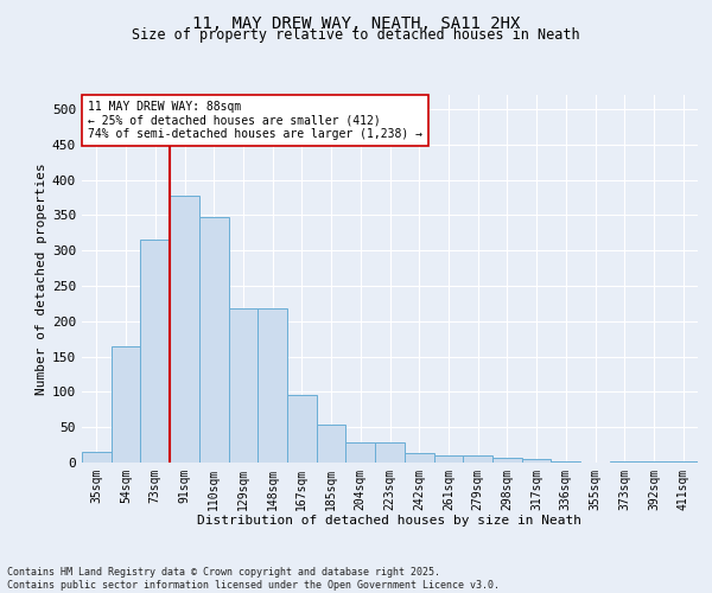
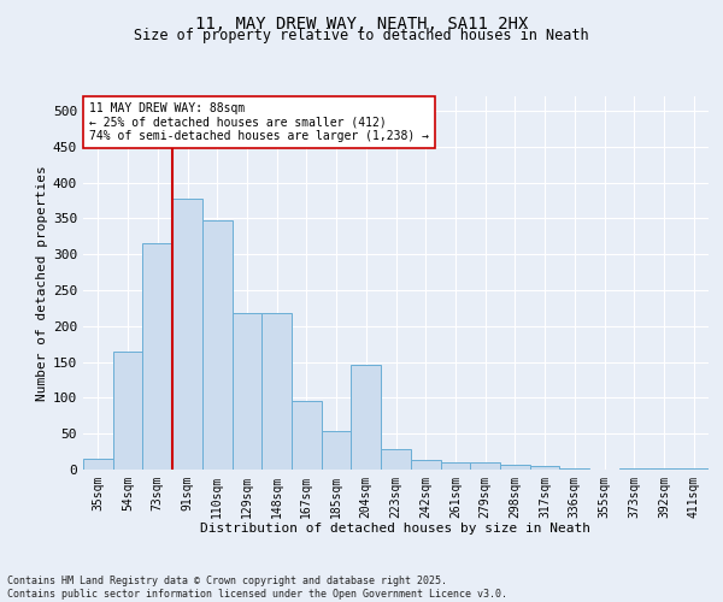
204sqm: 28 -> 146
